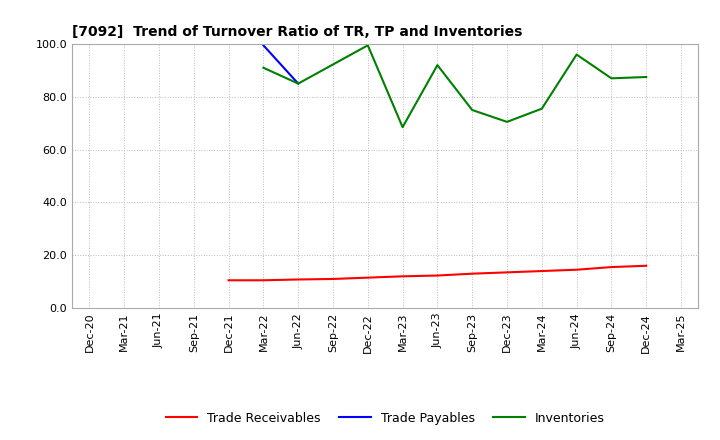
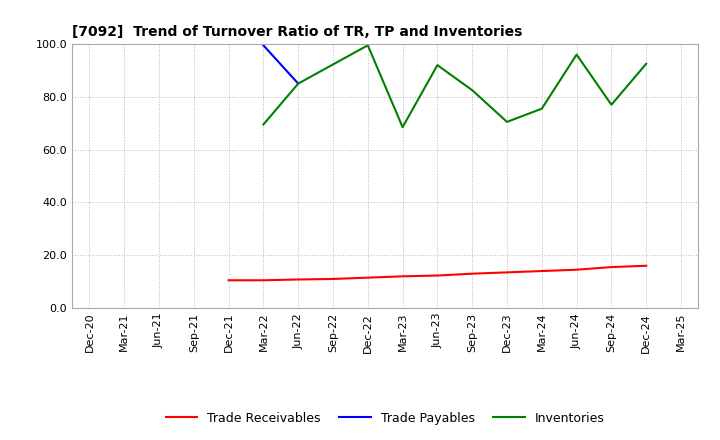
Inventories/Mar-22: 91.0 -> 69.5
Inventories/Sep-23: 75.0 -> 82.5
Inventories/Sep-24: 87.0 -> 77.0
Inventories/Dec-24: 87.5 -> 92.5
